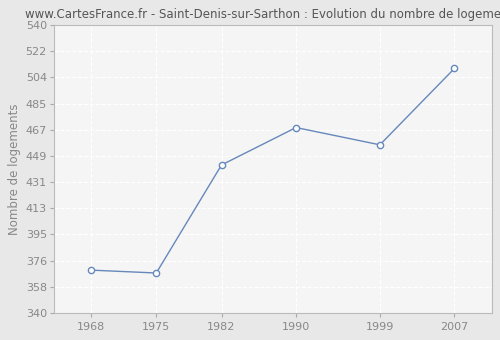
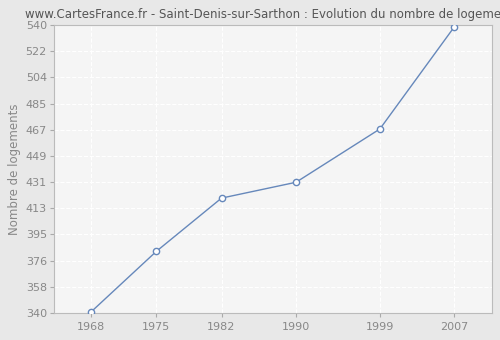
1968: 370 -> 341
1975: 368 -> 383
1982: 443 -> 420
1990: 469 -> 431
1999: 457 -> 468
2007: 510 -> 539
